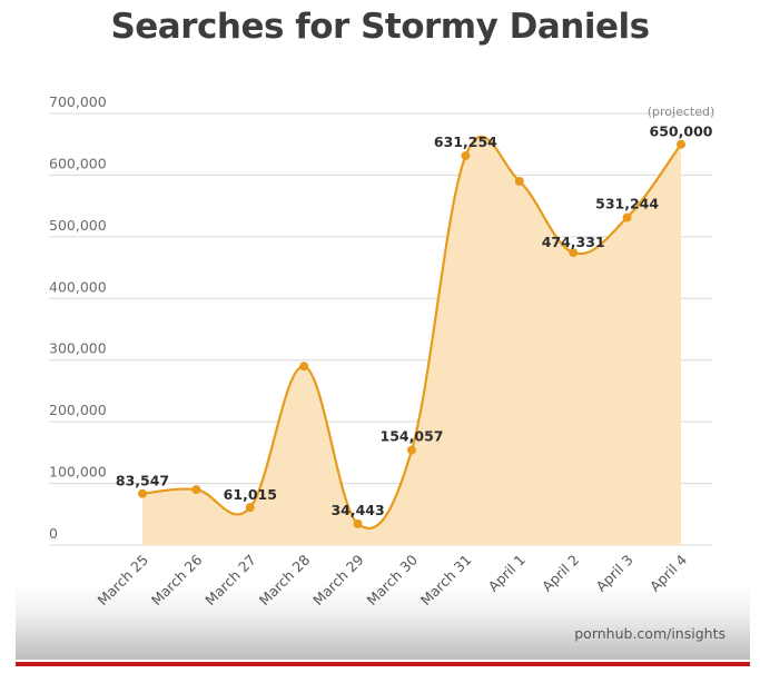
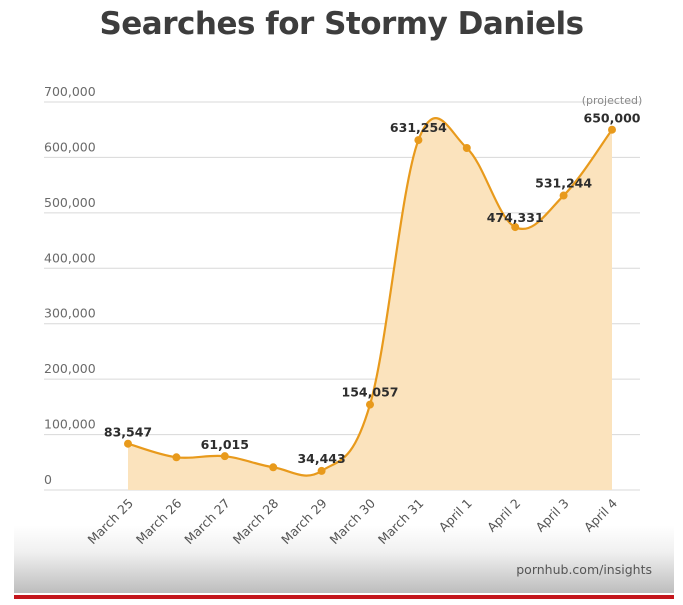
March 26: 90000 -> 60000
March 28: 290000 -> 40000
April 1: 590000 -> 620000
